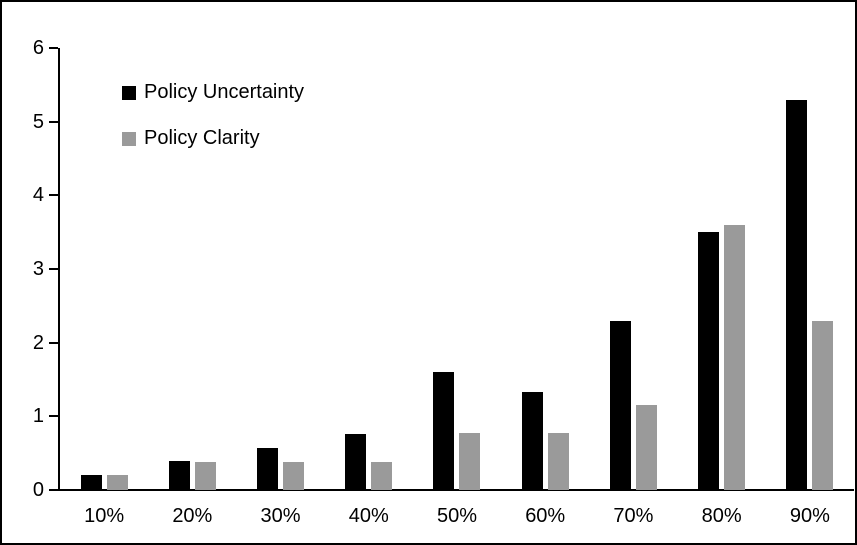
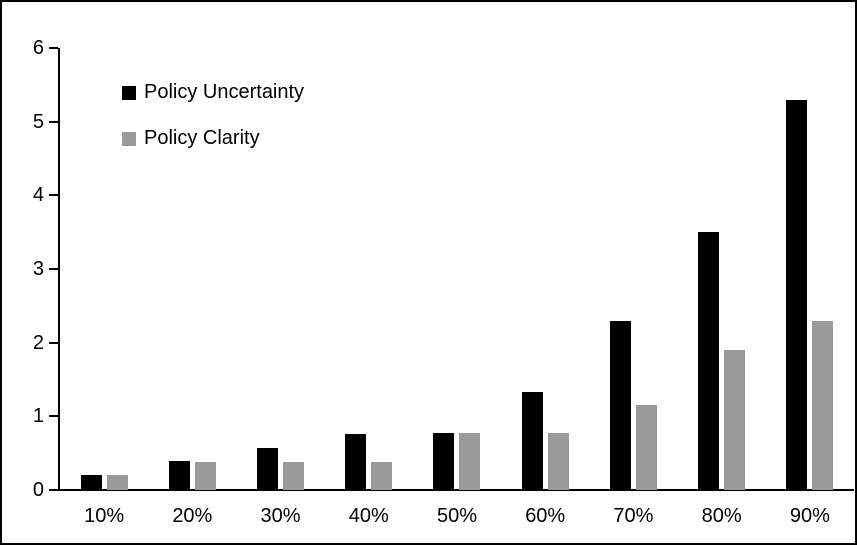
Policy Uncertainty/50%: 1.6 -> 0.8
Policy Clarity/80%: 3.6 -> 1.9
